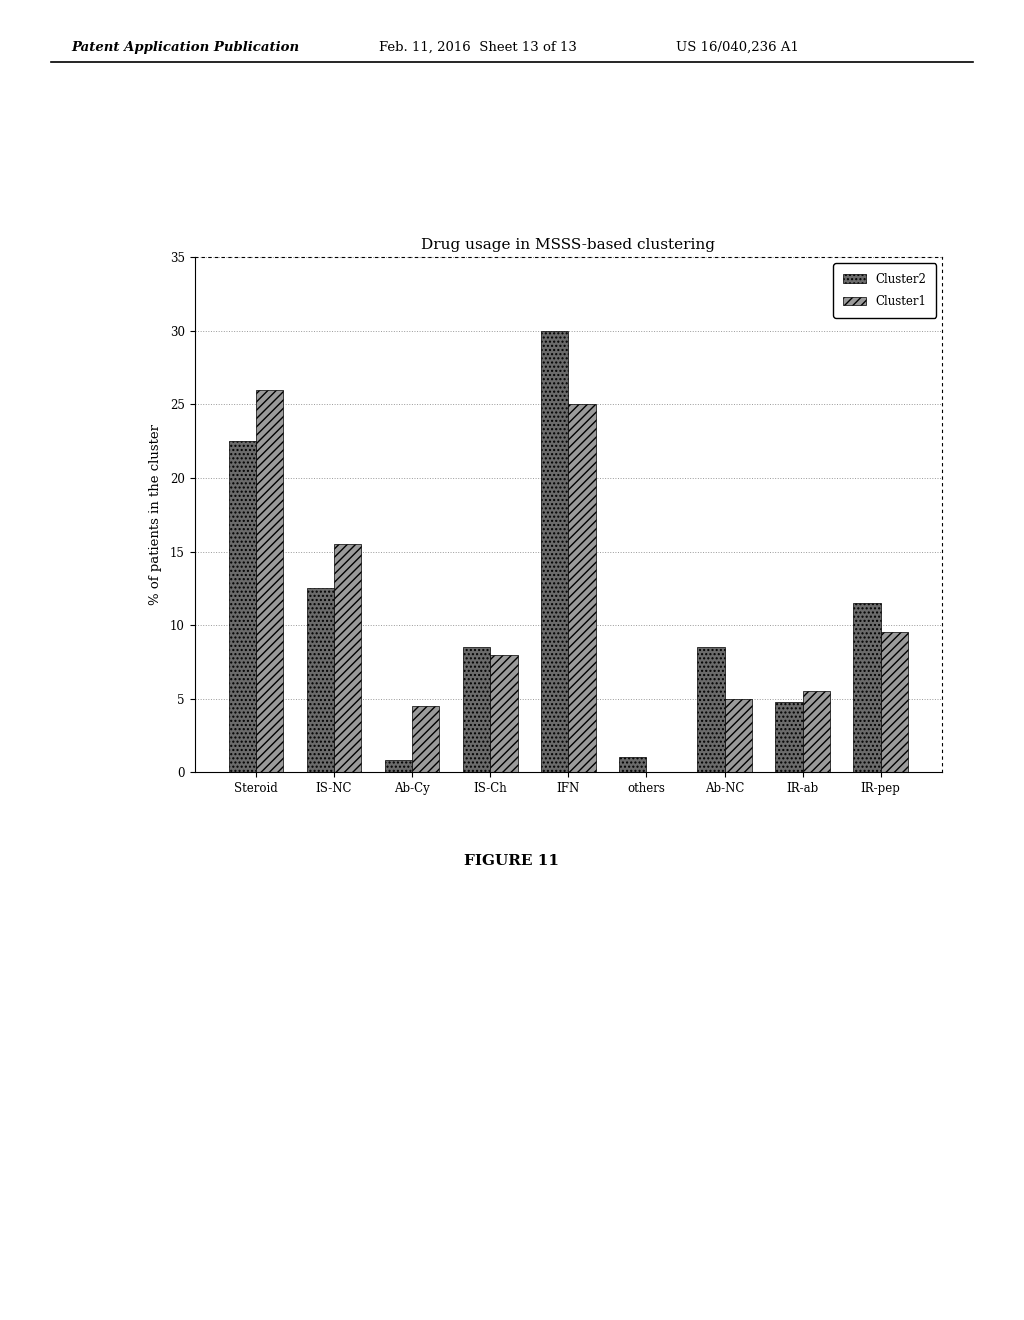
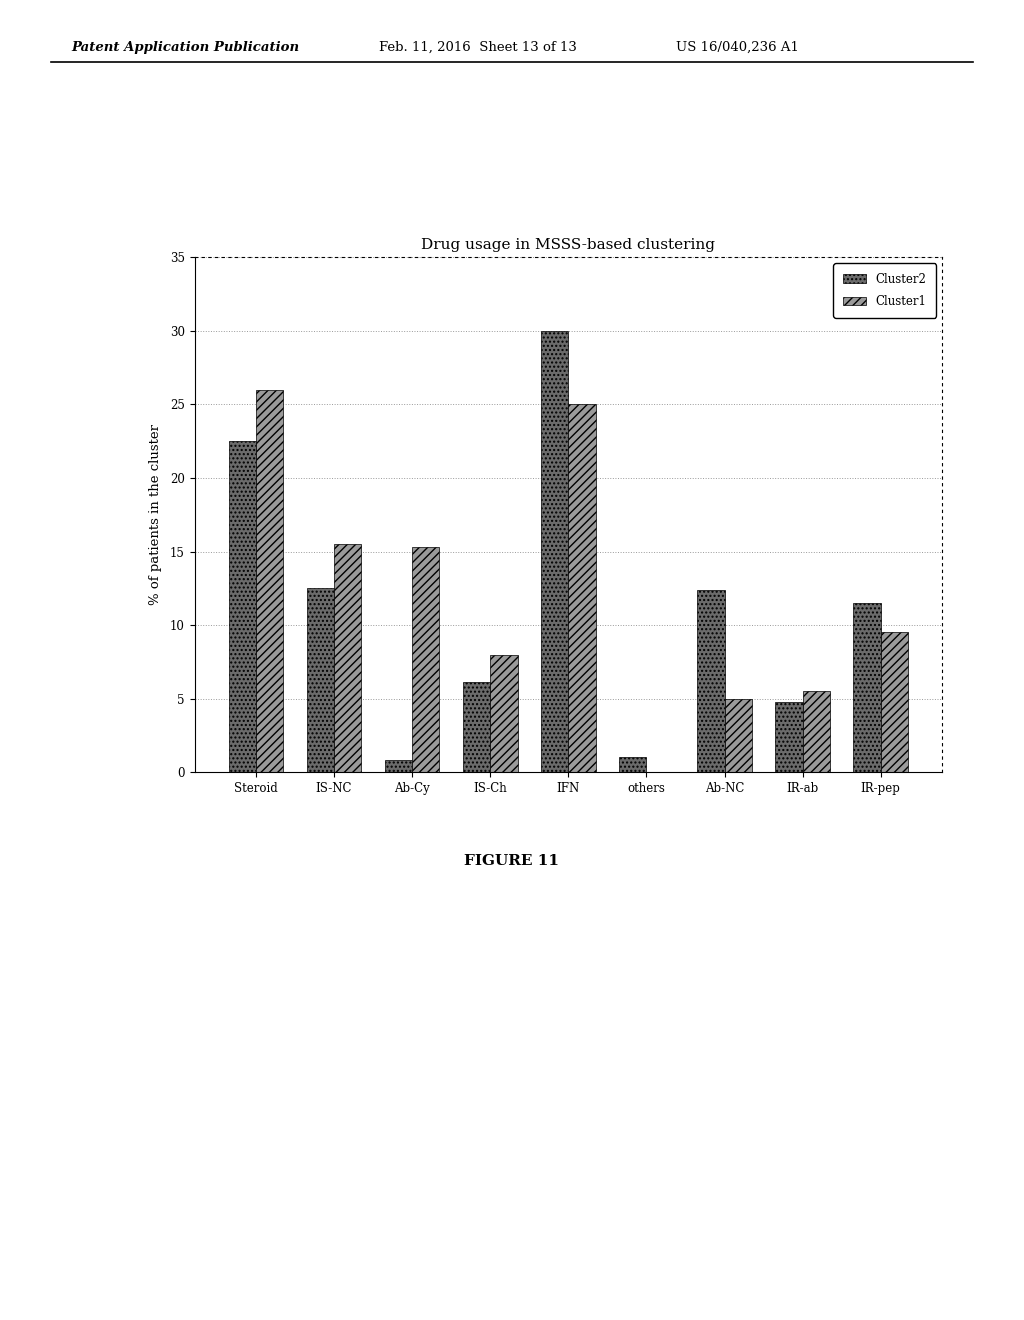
Cluster1/Ab-Cy: 4.5 -> 15.3
Cluster2/IS-Ch: 8.5 -> 6.1
Cluster2/Ab-NC: 8.5 -> 12.4
